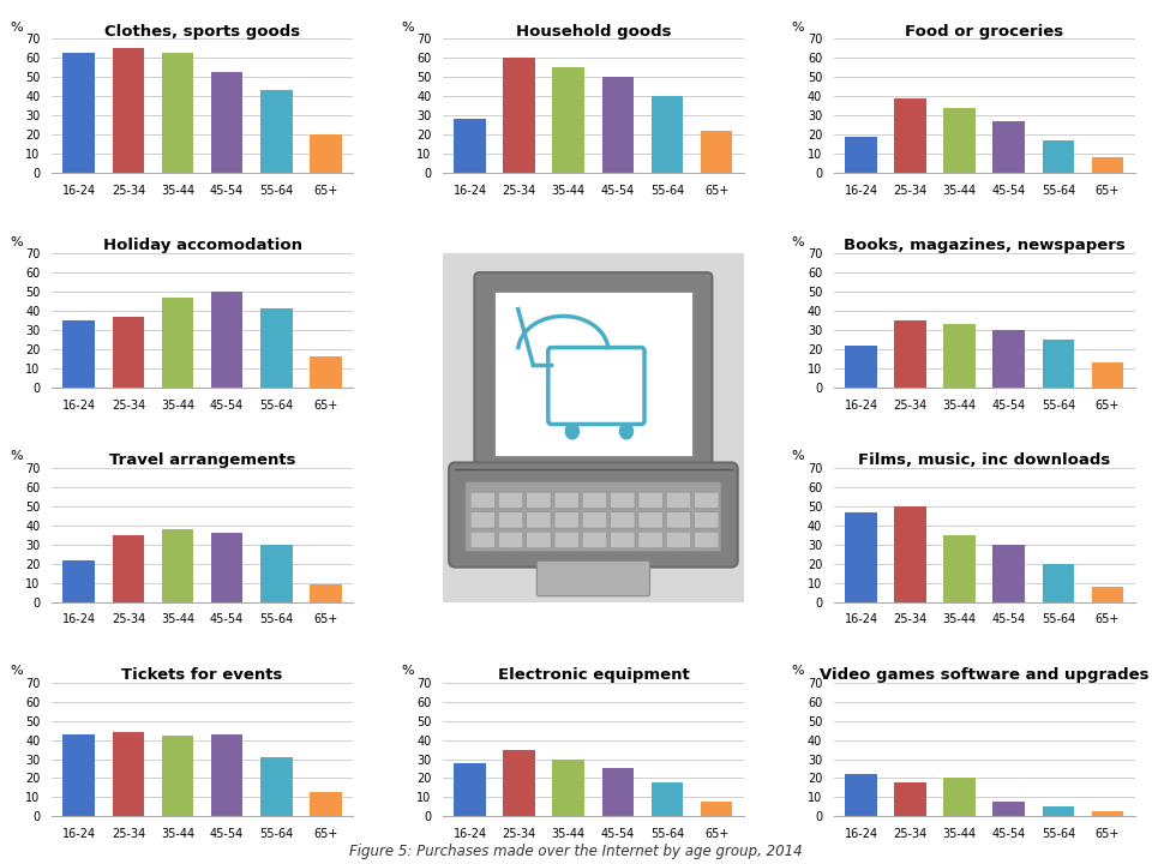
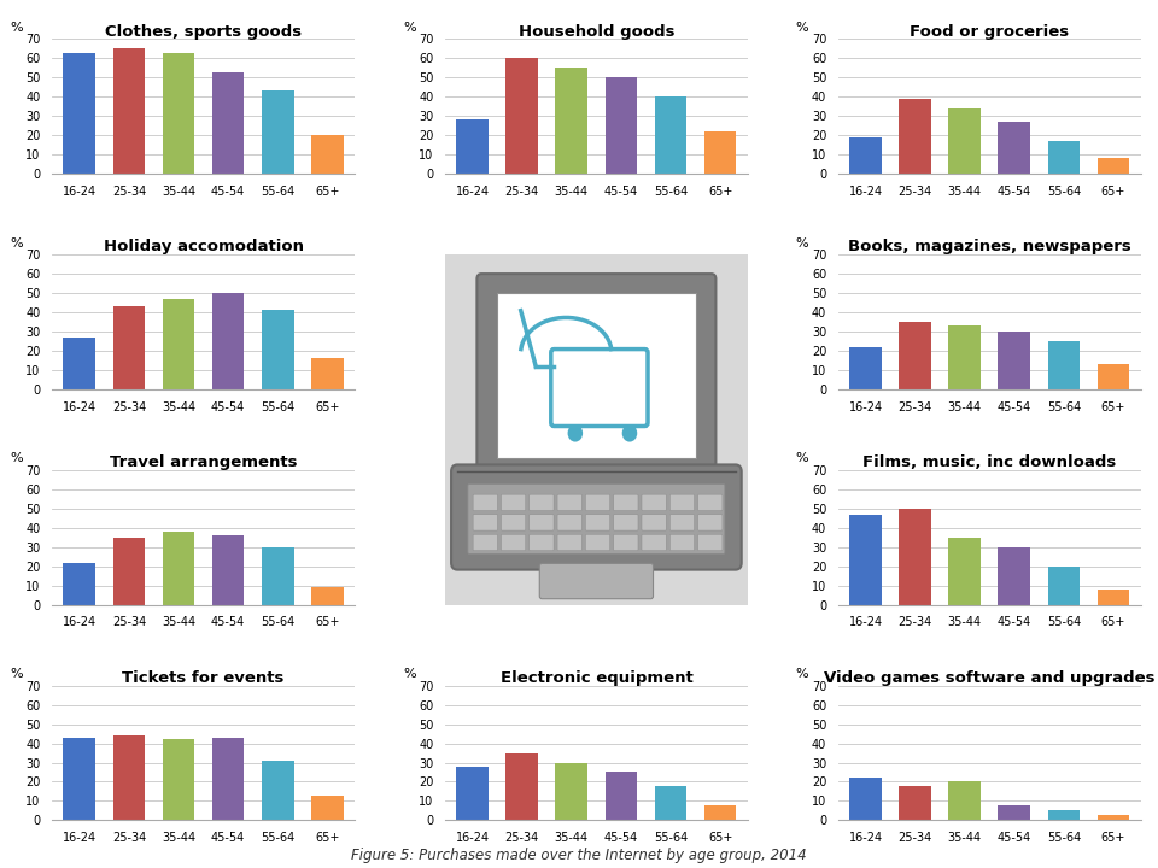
Holiday accomodation/16-24: 35 -> 27
Holiday accomodation/25-34: 37 -> 43
